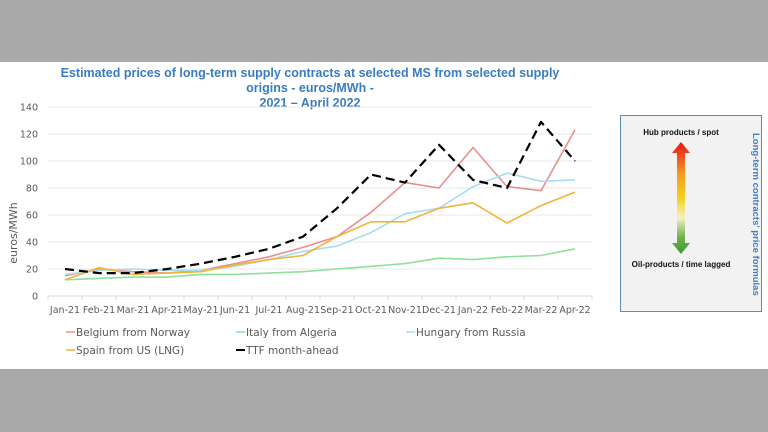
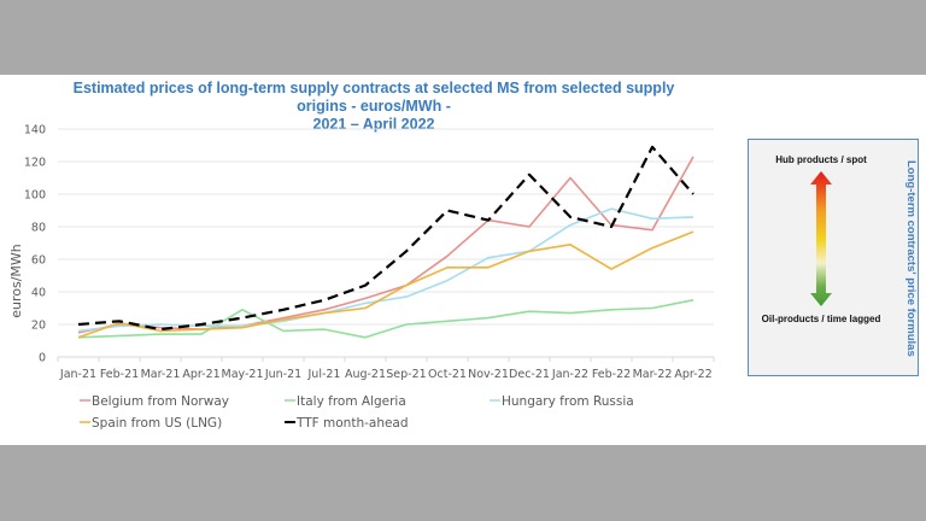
TTF month-ahead/Feb-21: 17 -> 22
Italy from Algeria/May-21: 16 -> 29
Italy from Algeria/Aug-21: 18 -> 12
